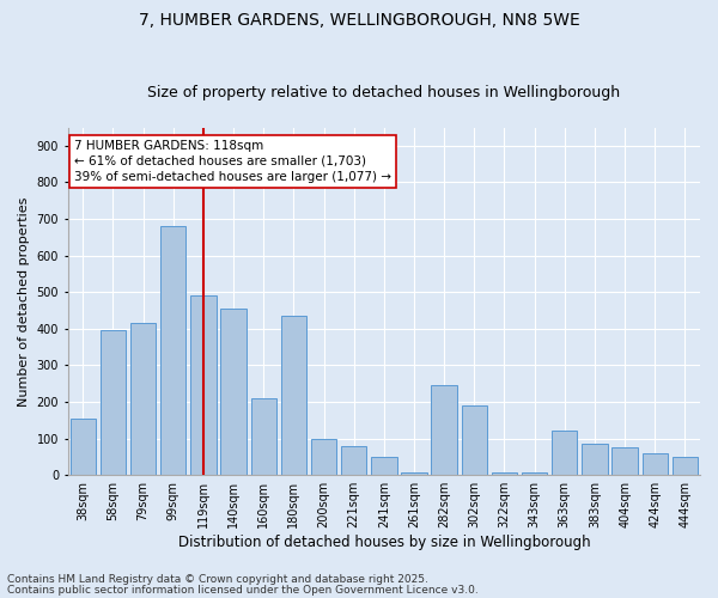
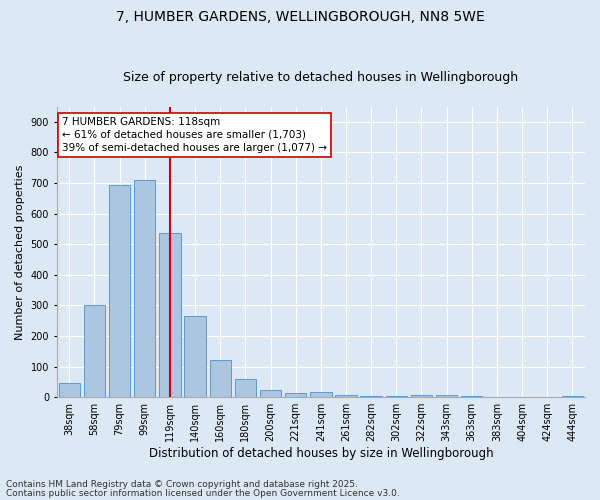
38sqm: 155 -> 45
58sqm: 395 -> 300
79sqm: 415 -> 695
99sqm: 680 -> 710
119sqm: 490 -> 535
140sqm: 455 -> 265
160sqm: 210 -> 120
180sqm: 435 -> 58
200sqm: 100 -> 25
221sqm: 80 -> 15
241sqm: 50 -> 18
282sqm: 245 -> 5
302sqm: 190 -> 3
363sqm: 120 -> 3
383sqm: 85 -> 2
404sqm: 75 -> 1
424sqm: 60 -> 1
444sqm: 50 -> 5
